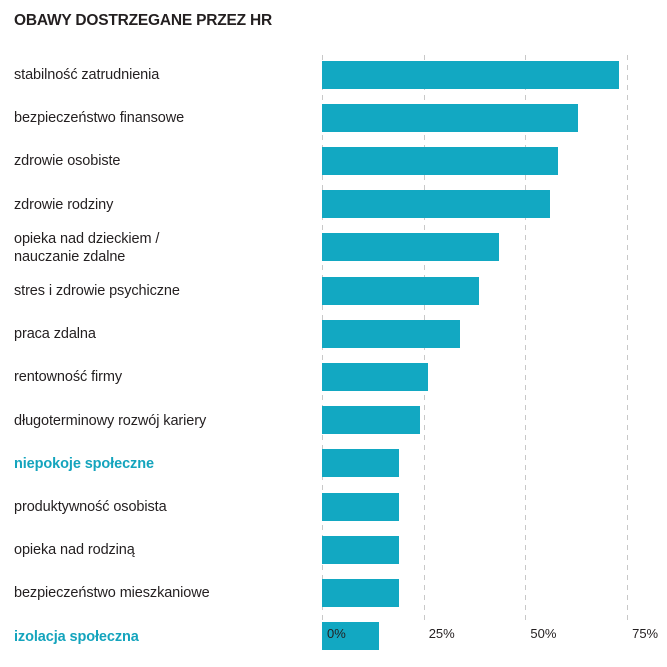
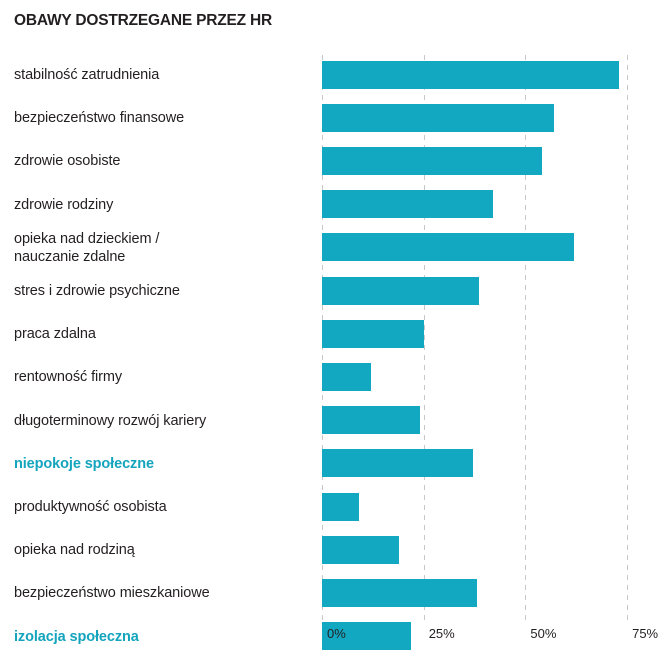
bezpieczeństwo finansowe: 63% -> 57%
zdrowie osobiste: 58% -> 54%
zdrowie rodziny: 56% -> 42%
opieka nad dzieckiem / nauczanie zdalne: 44% -> 62%
praca zdalna: 34% -> 25%
rentowność firmy: 26% -> 12%
niepokoje społeczne: 19% -> 37%
produktywność osobista: 19% -> 9%
bezpieczeństwo mieszkaniowe: 19% -> 38%
izolacja społeczna: 14% -> 22%
